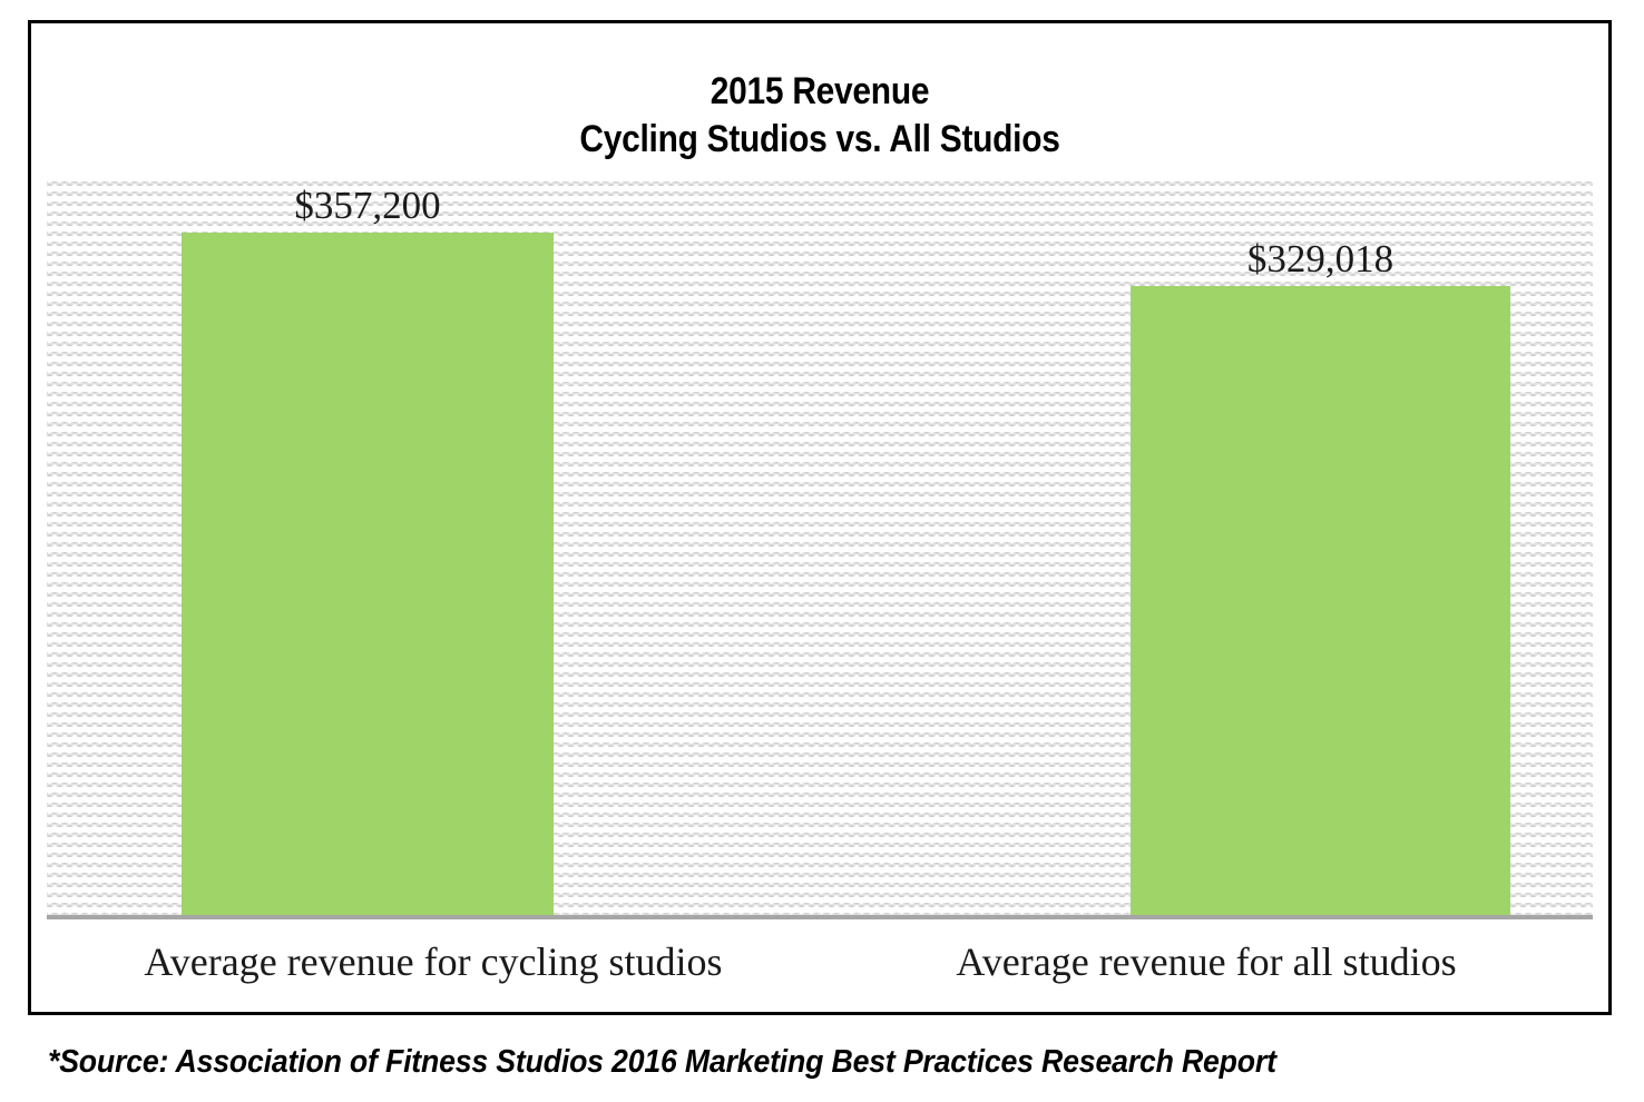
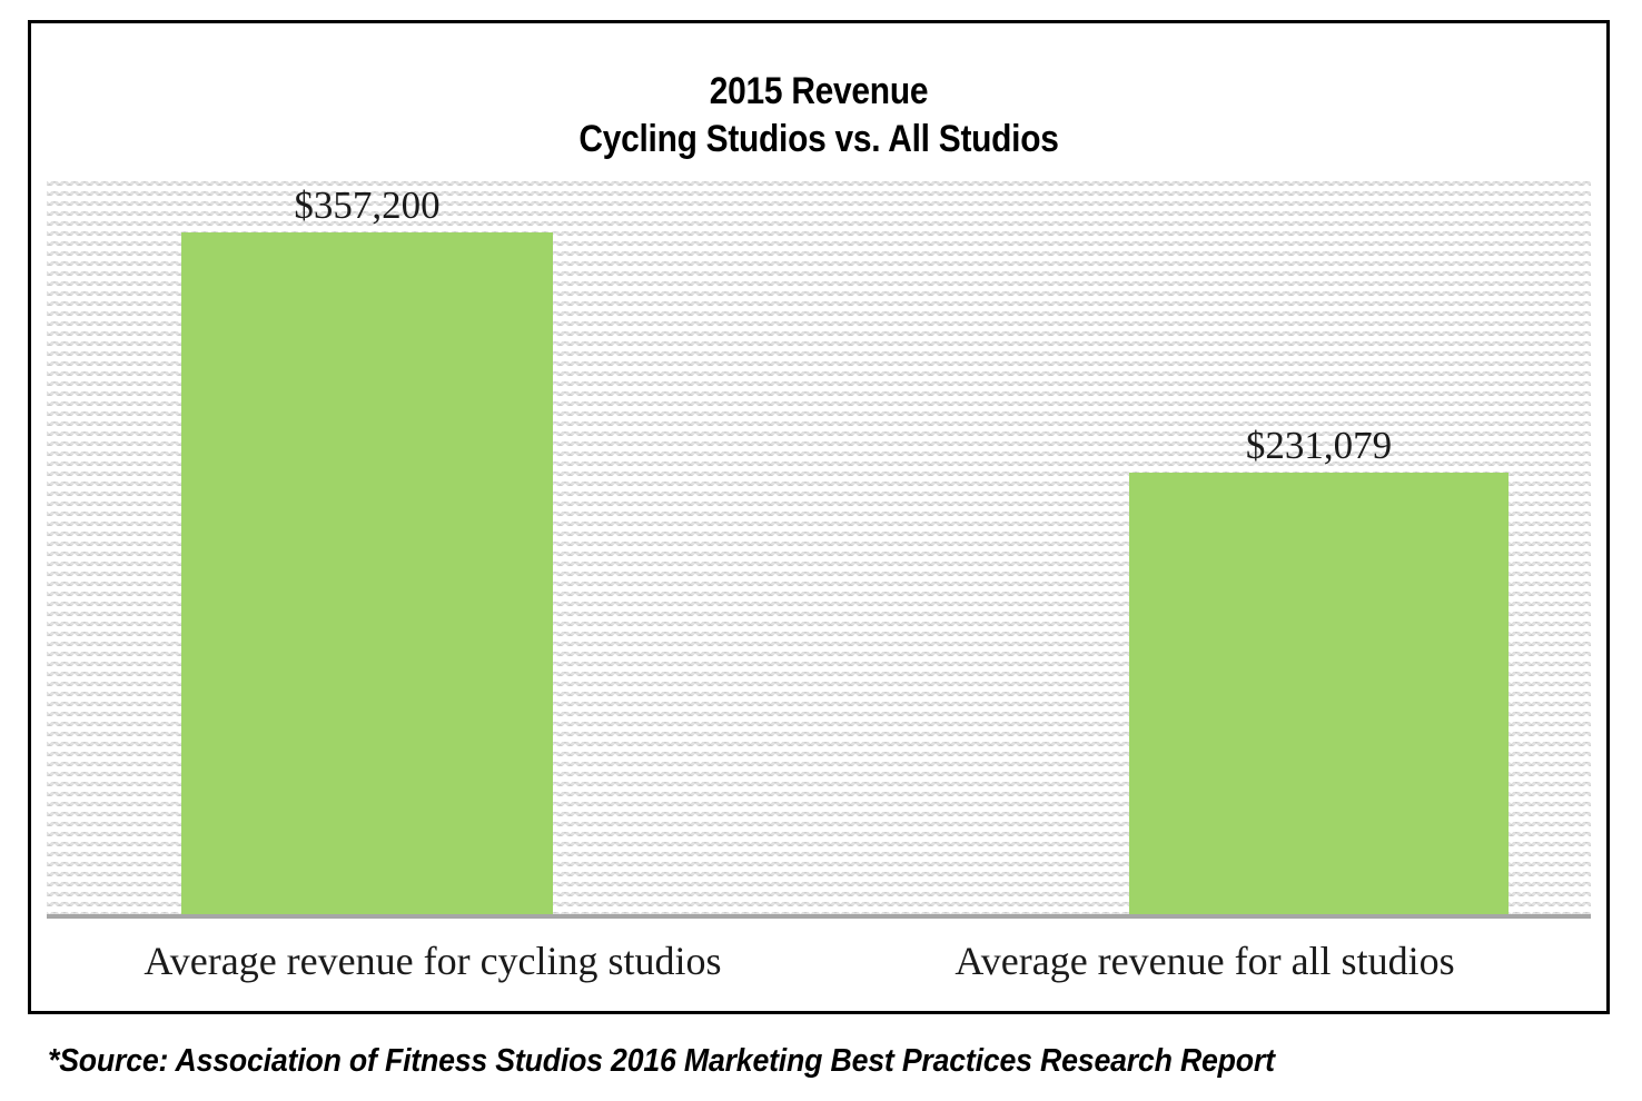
Average revenue for all studios: $329,018 -> $231,079
